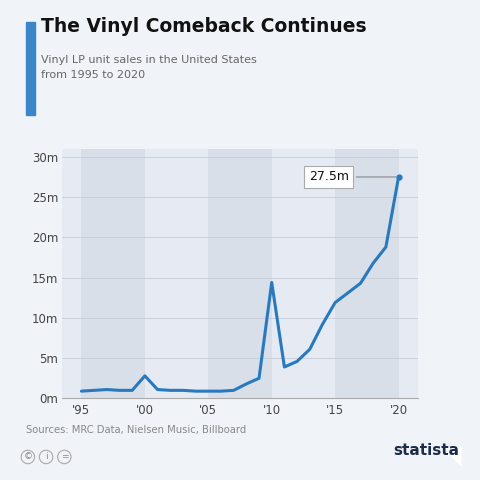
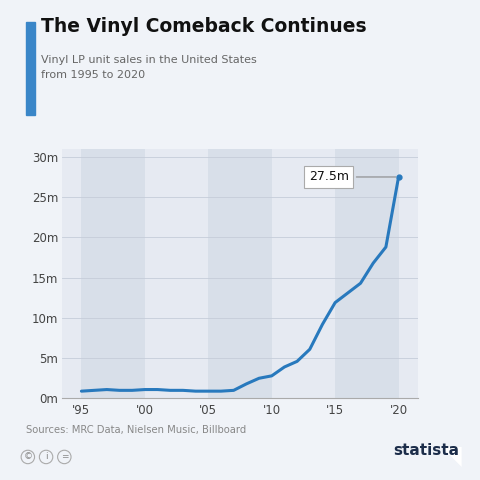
'00: 2.8m -> 1.1m
'10: 14.4m -> 2.8m
